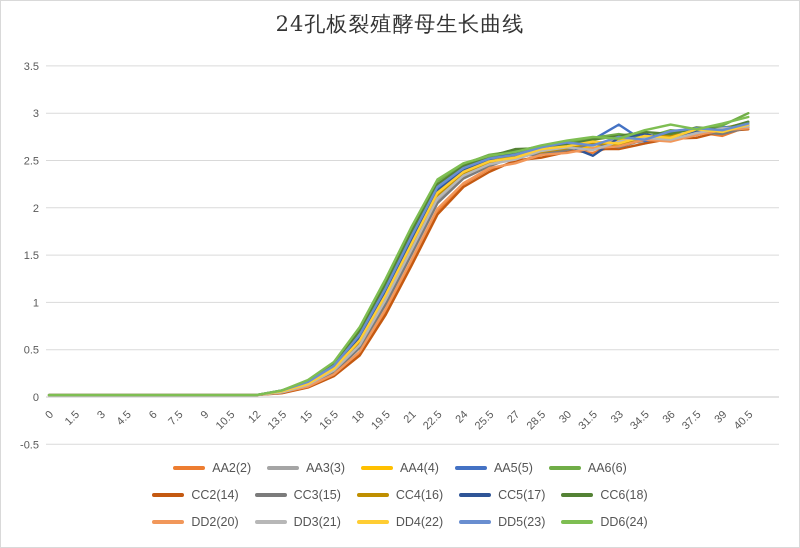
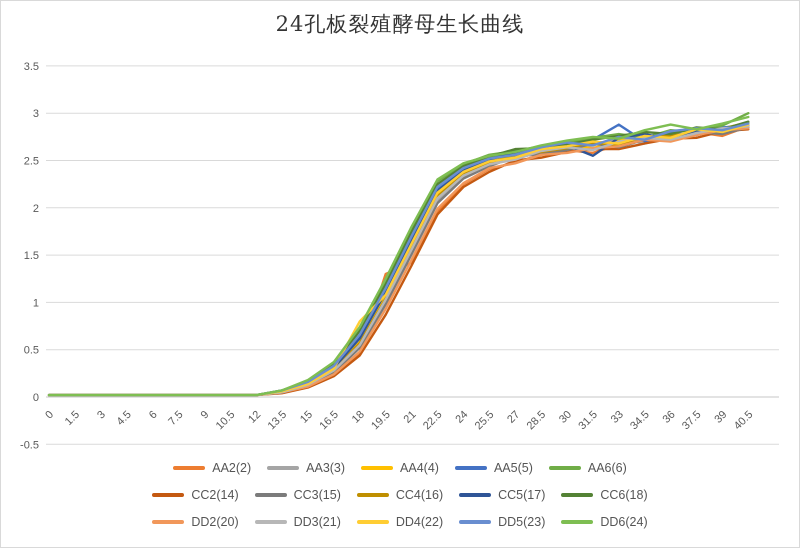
DD4(22)/18: 0.6 -> 0.8
AA2(2)/19.5: 0.9 -> 1.3
